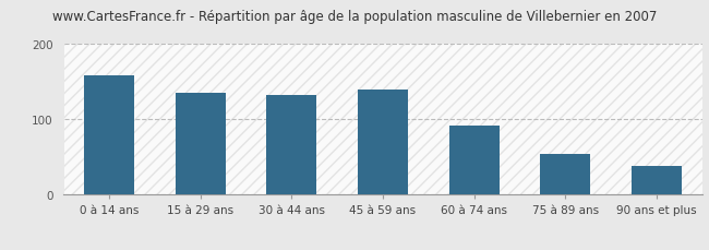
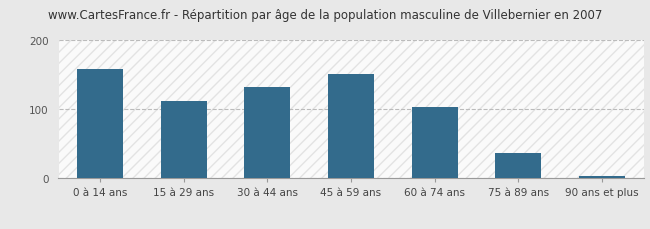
15 à 29 ans: 136 -> 112
45 à 59 ans: 140 -> 152
60 à 74 ans: 92 -> 104
75 à 89 ans: 54 -> 37
90 ans et plus: 38 -> 3
